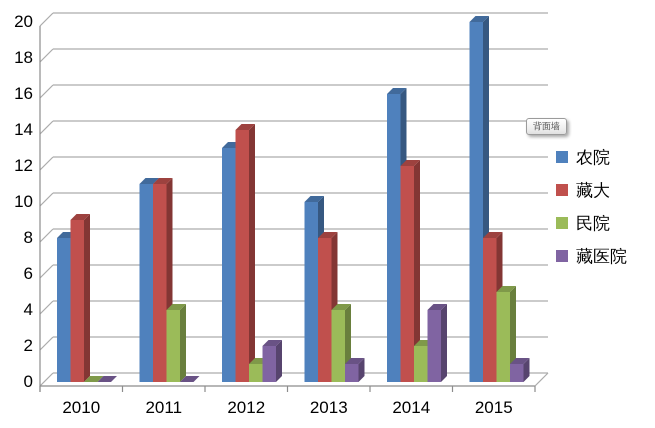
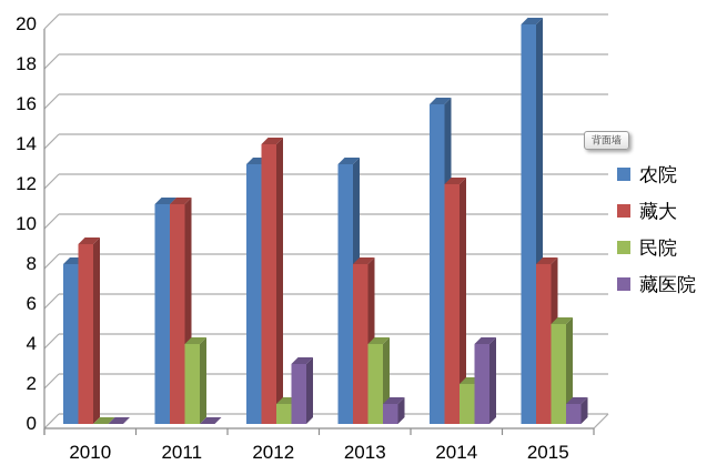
藏医院/2012: 2 -> 3
农院/2013: 10 -> 13
